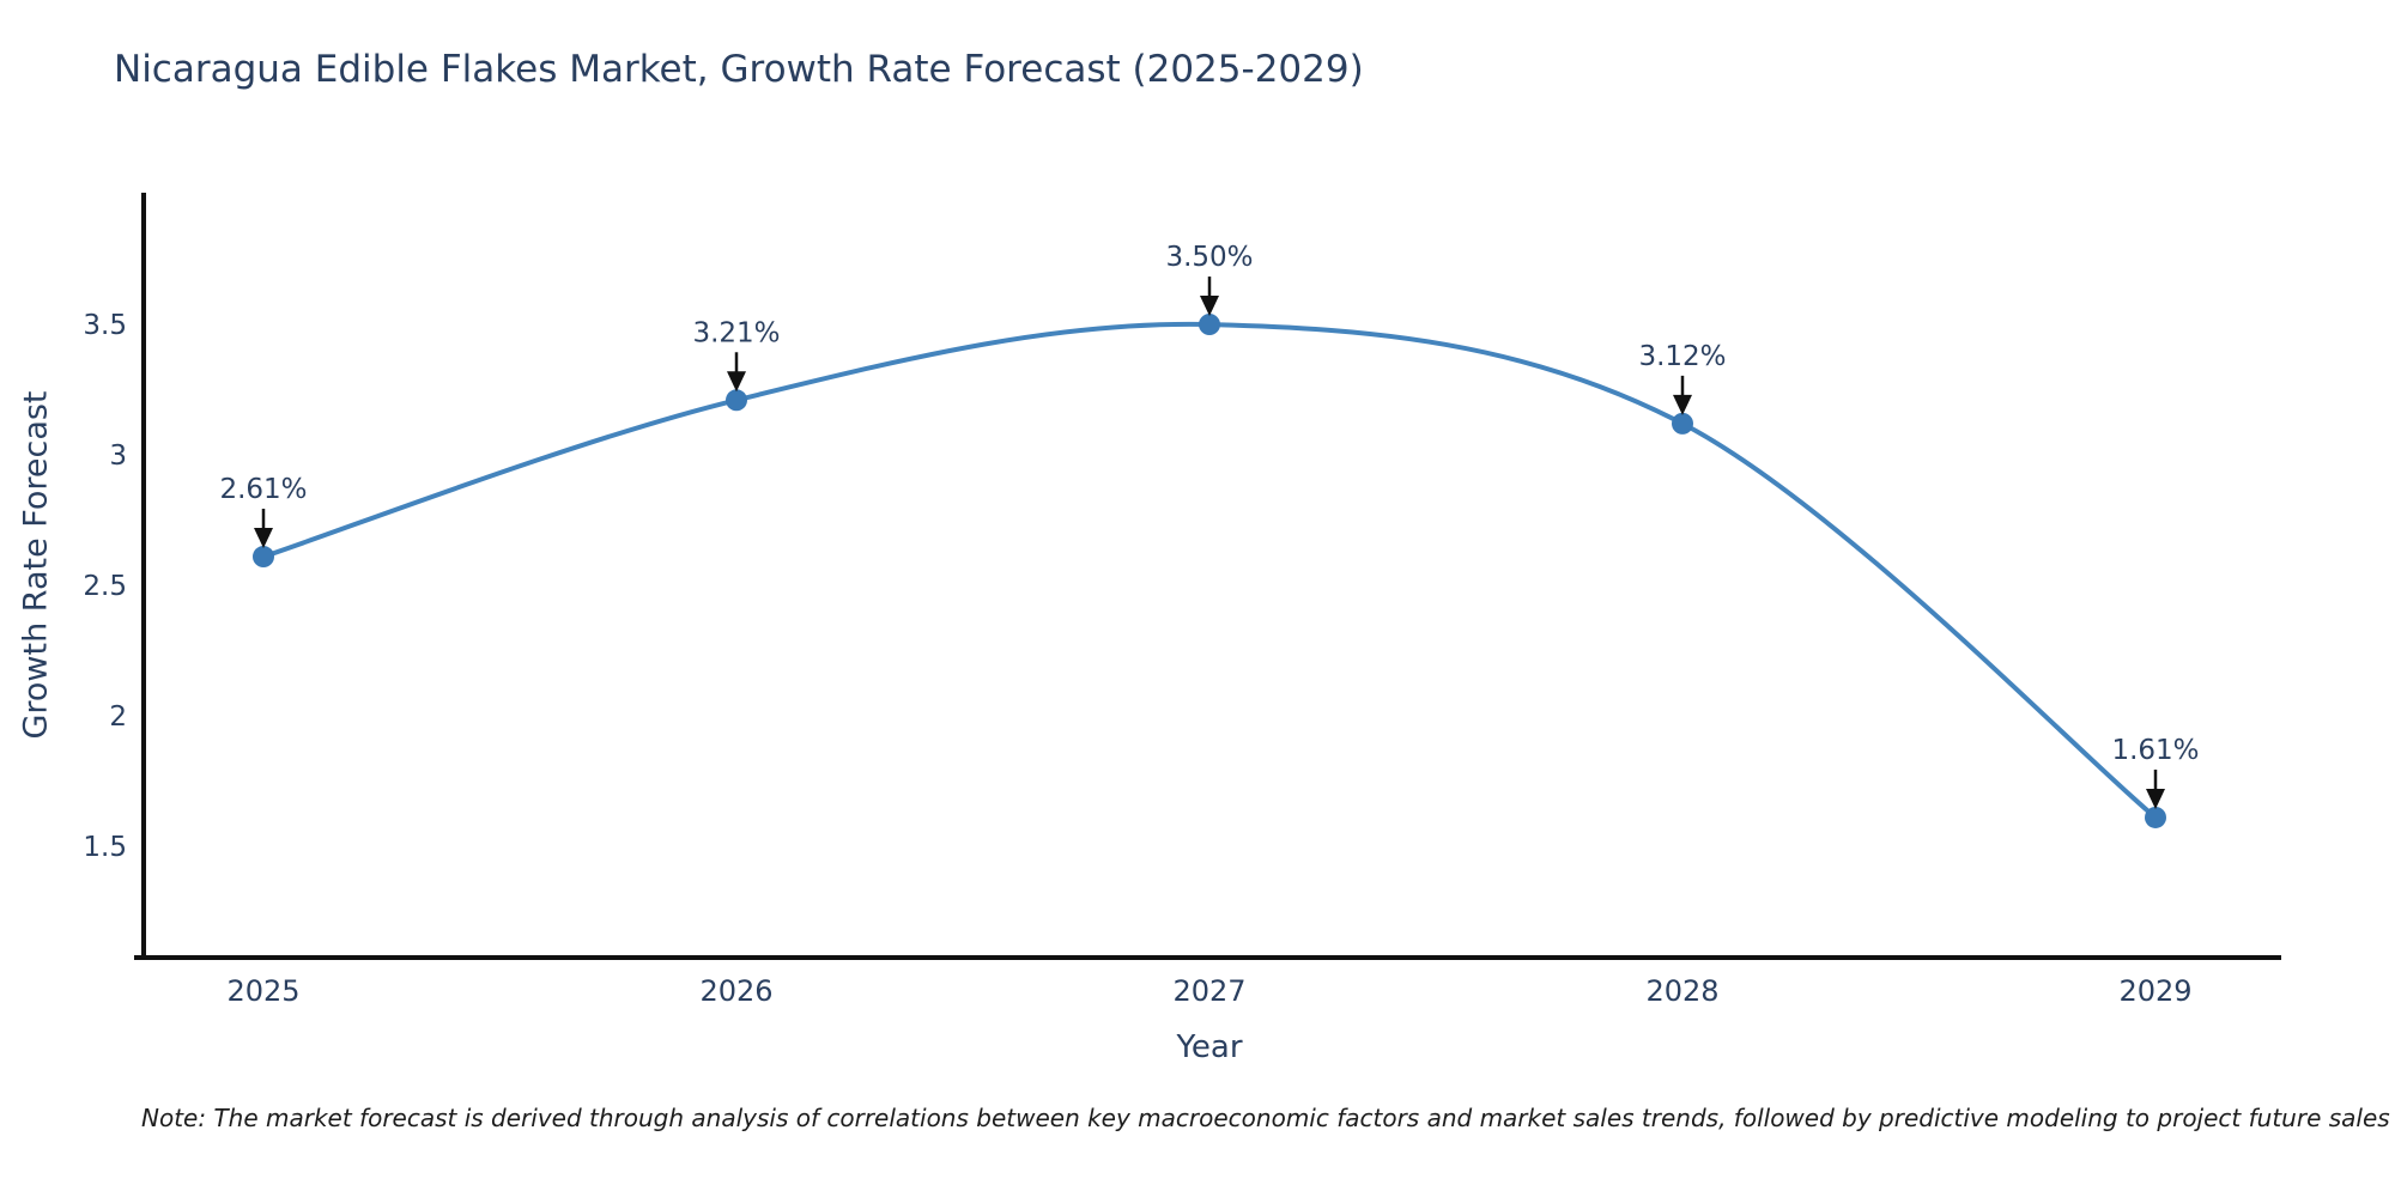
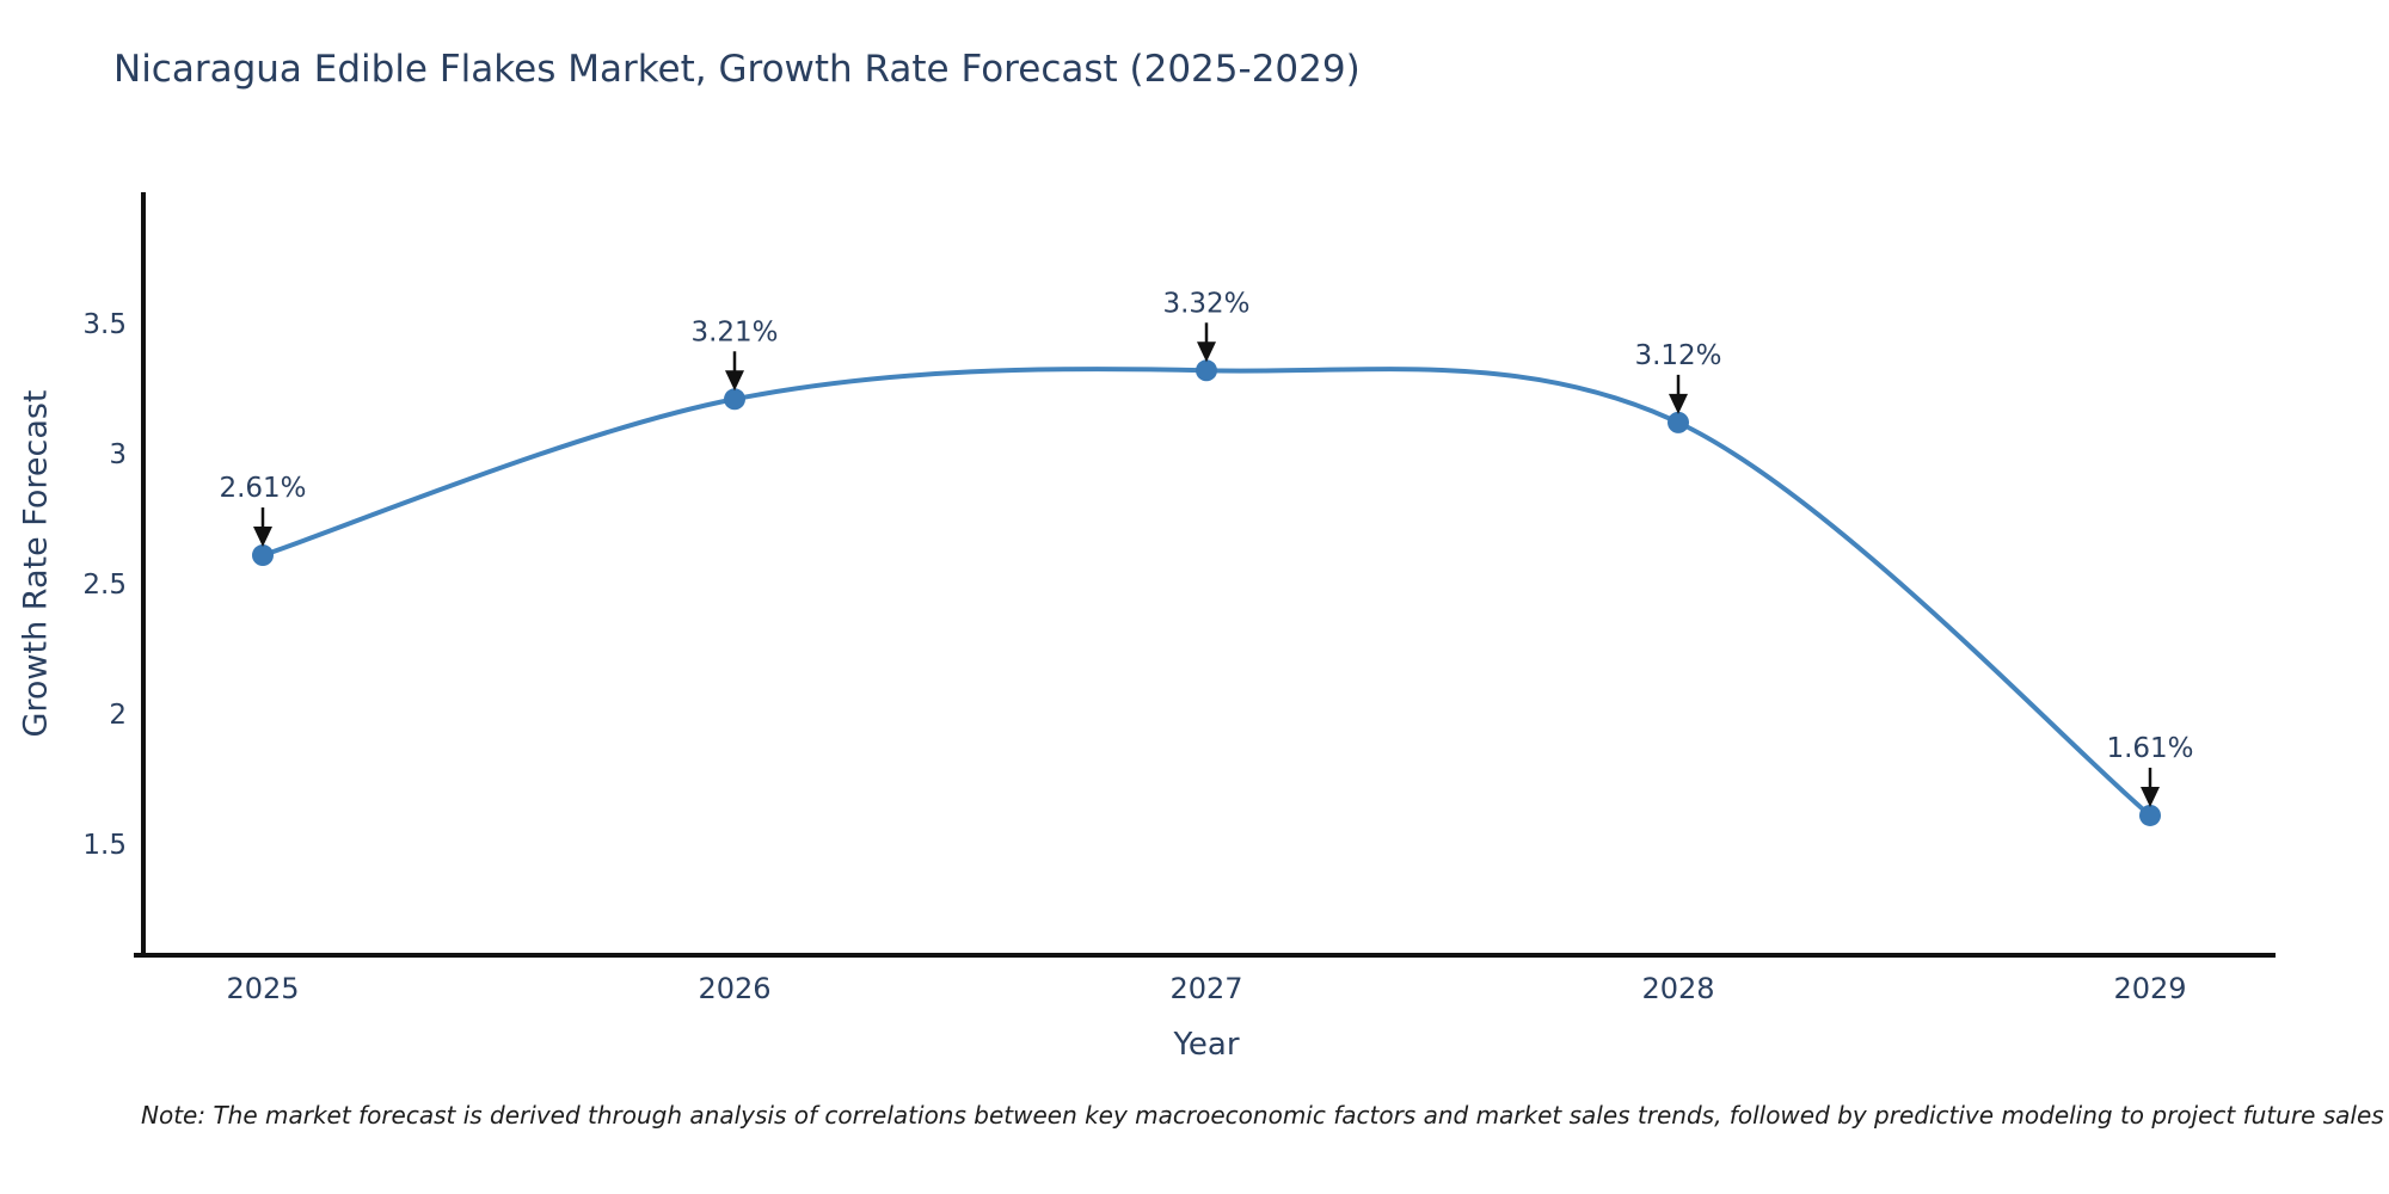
2027: 3.50% -> 3.32%
